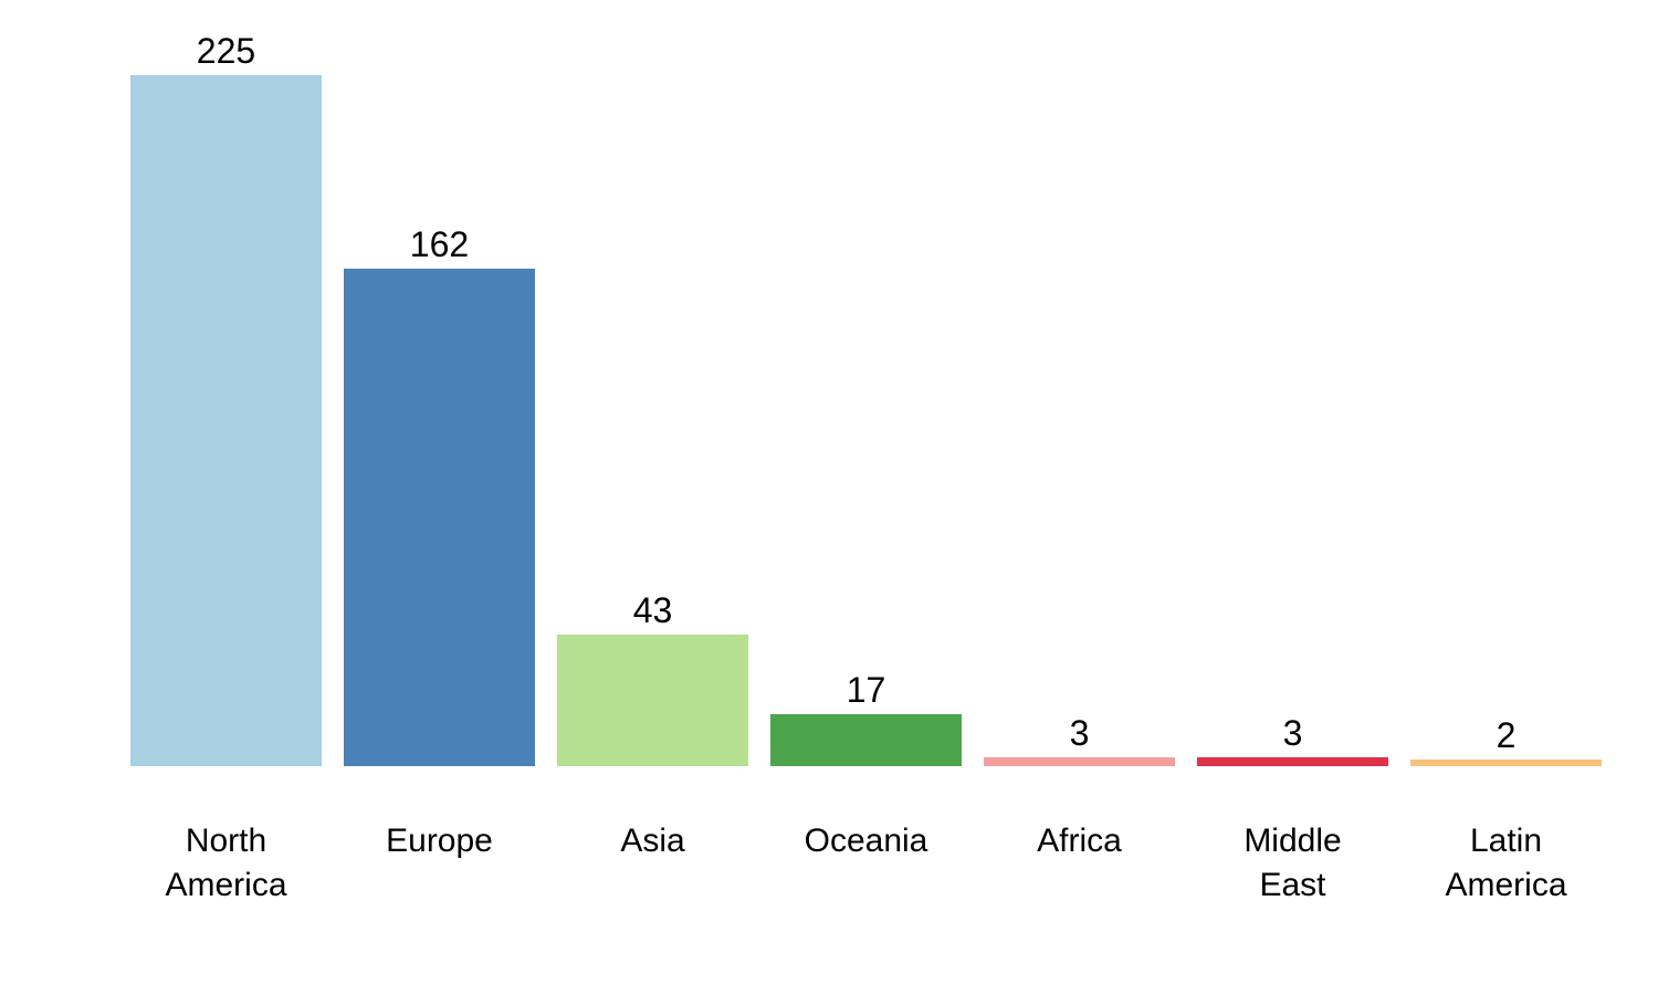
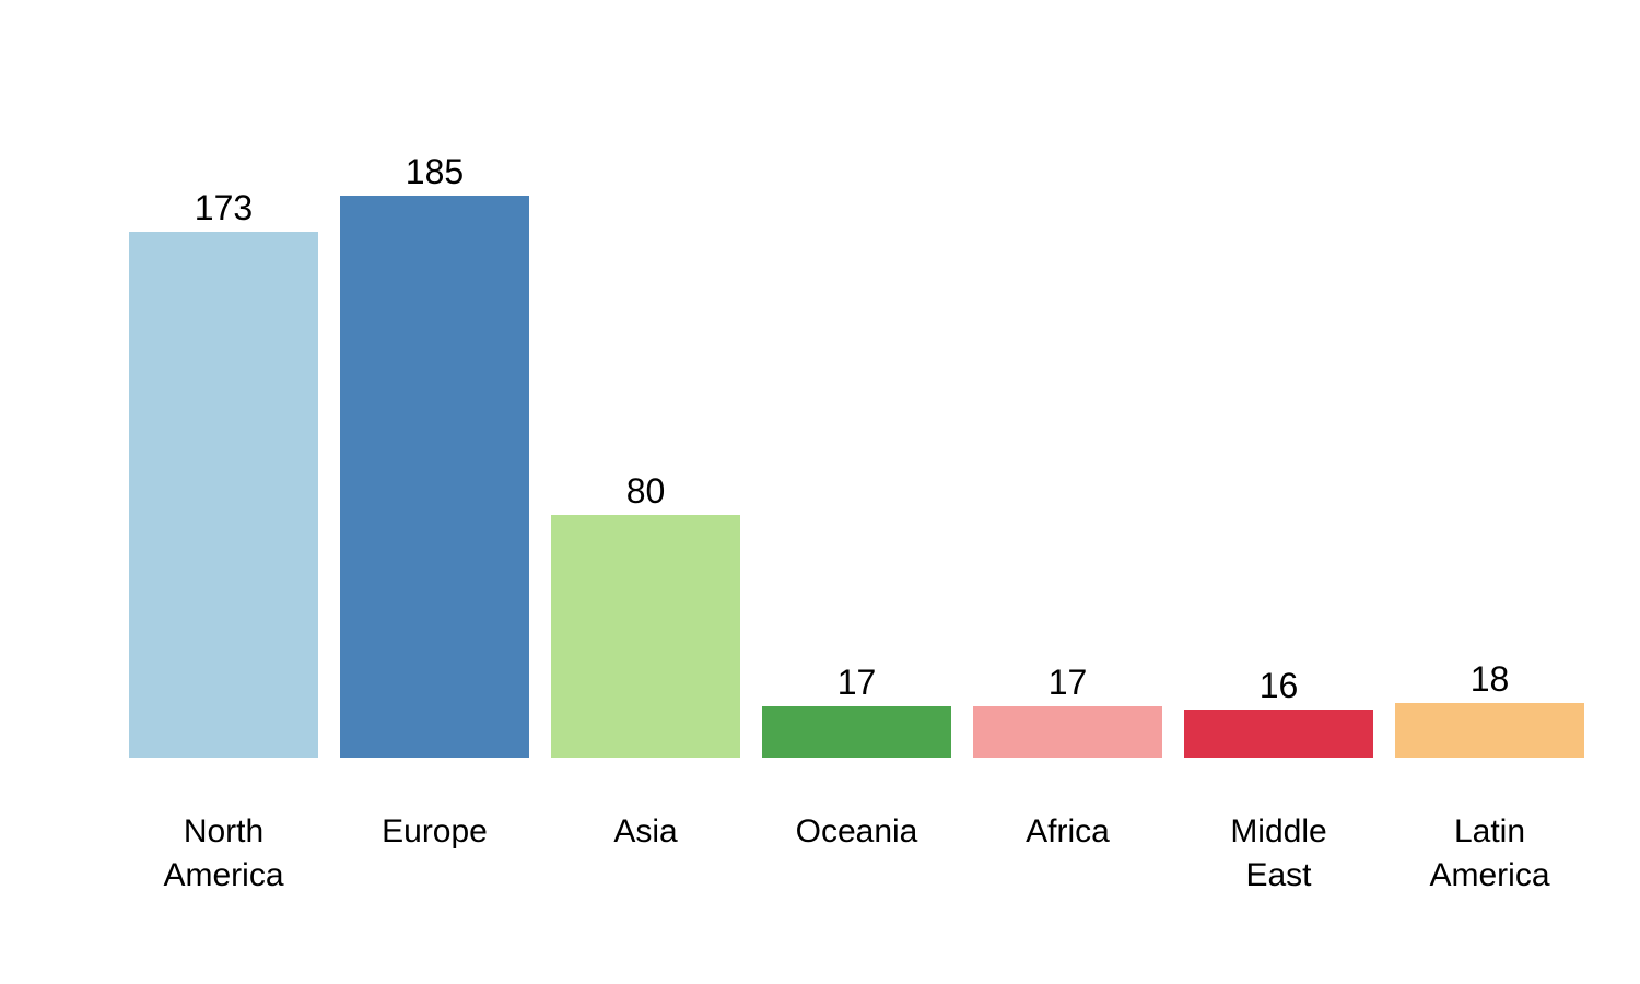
North America: 225 -> 173
Europe: 162 -> 185
Asia: 43 -> 80
Africa: 3 -> 17
Middle East: 3 -> 16
Latin America: 2 -> 18
